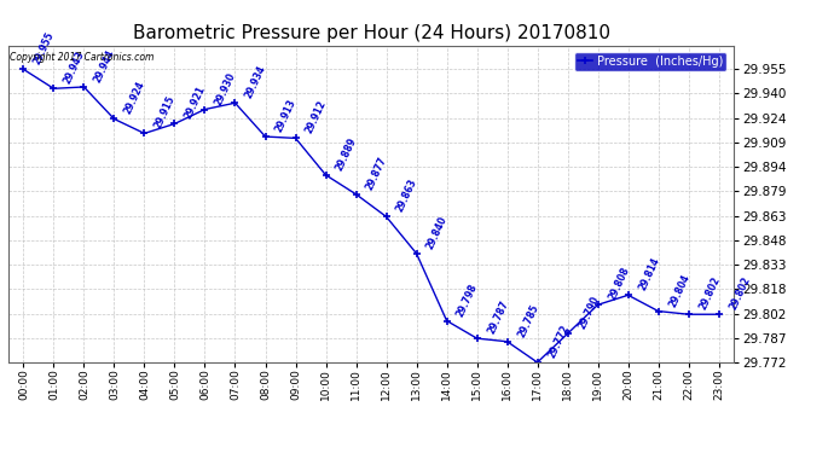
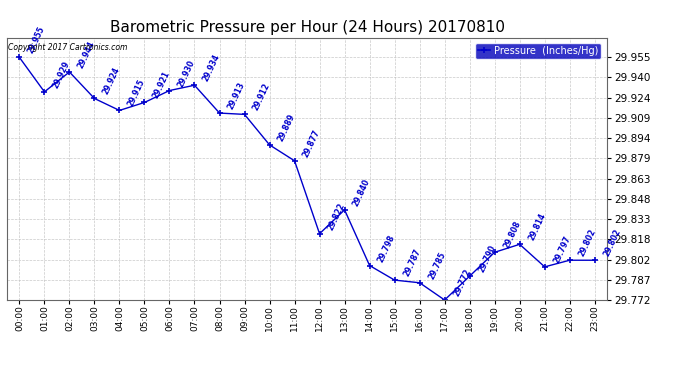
01:00: 29.943 -> 29.929
12:00: 29.863 -> 29.822
21:00: 29.804 -> 29.797
